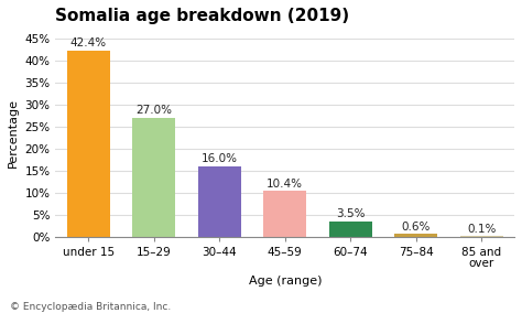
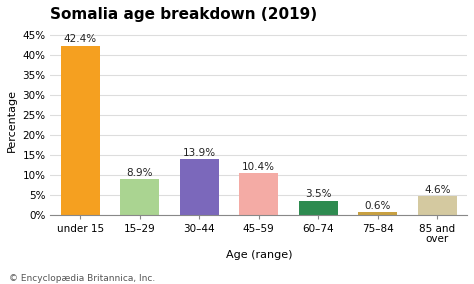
15–29: 27.0% -> 8.9%
30–44: 16.0% -> 13.9%
85 and over: 0.1% -> 4.6%
